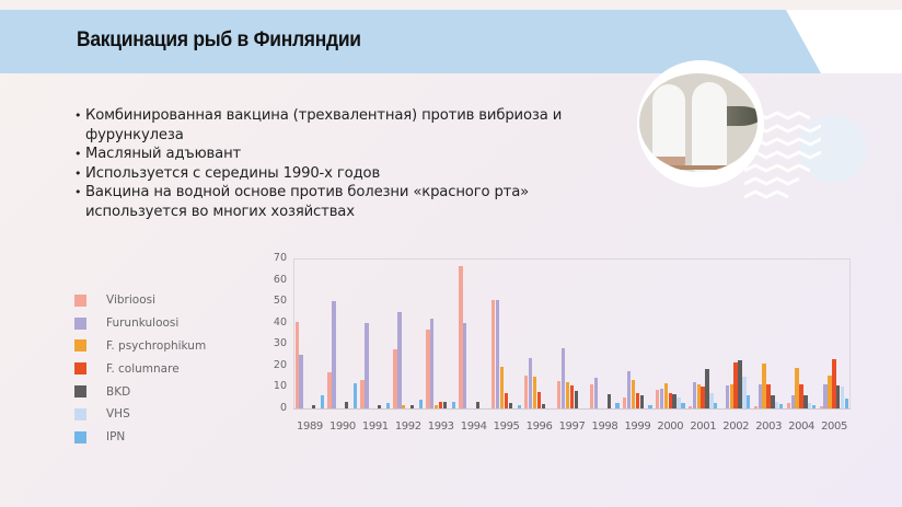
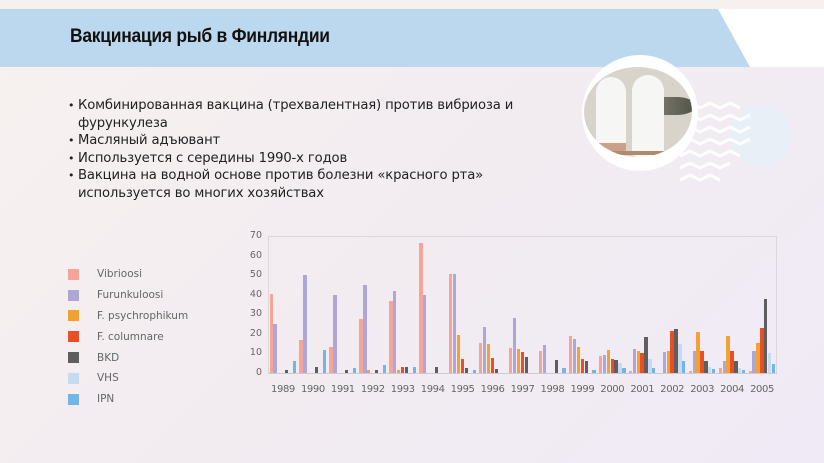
Vibrioosi/1999: 5 -> 19
BKD/2005: 10 -> 38
